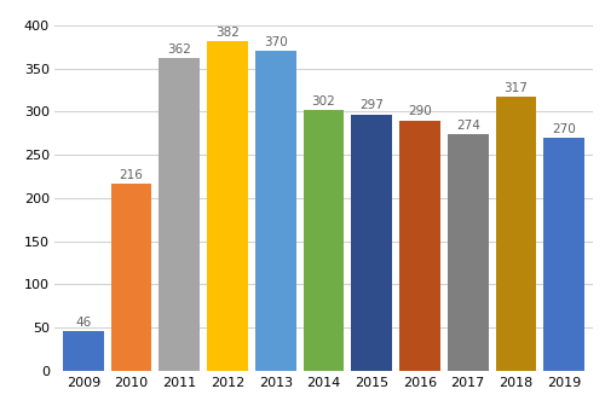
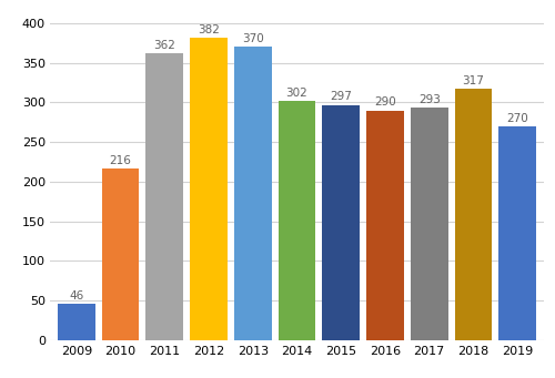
2017: 274 -> 293
